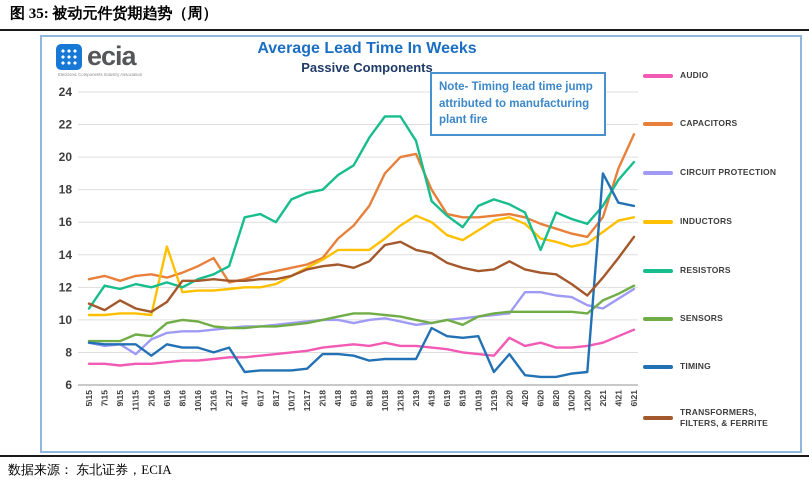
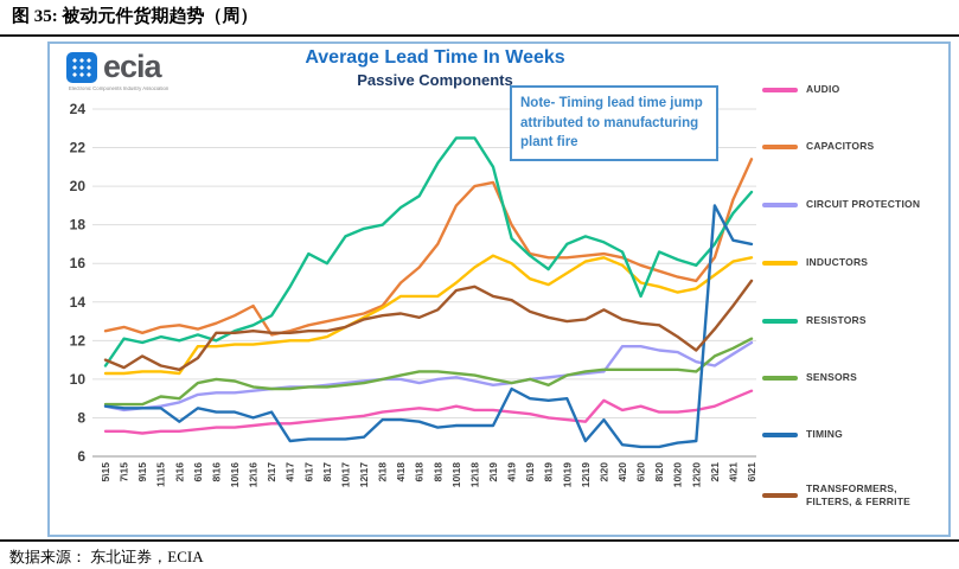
CIRCUIT PROTECTION/11\15: 7.9 -> 8.6
INDUCTORS/6\16: 14.5 -> 11.7
RESISTORS/4\17: 16.3 -> 14.8
